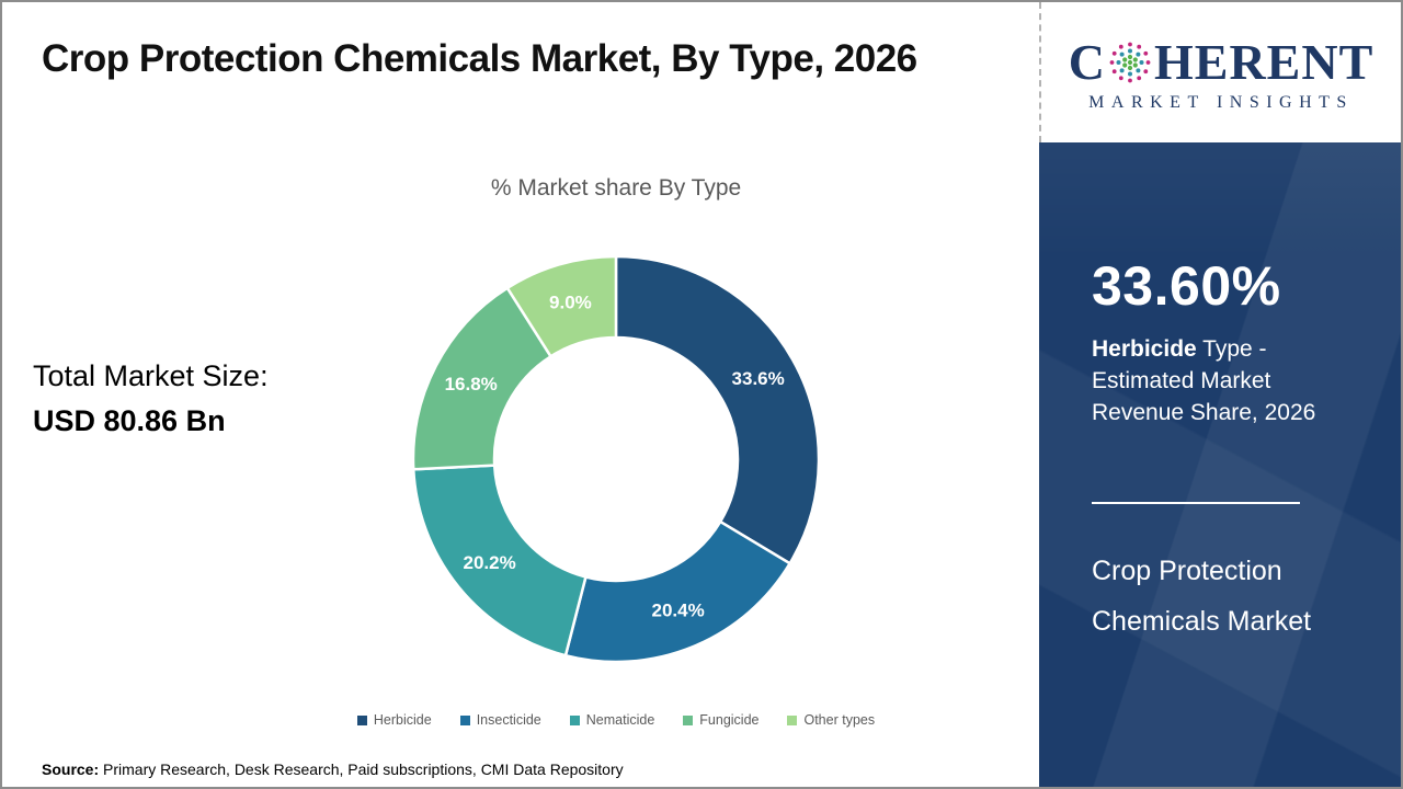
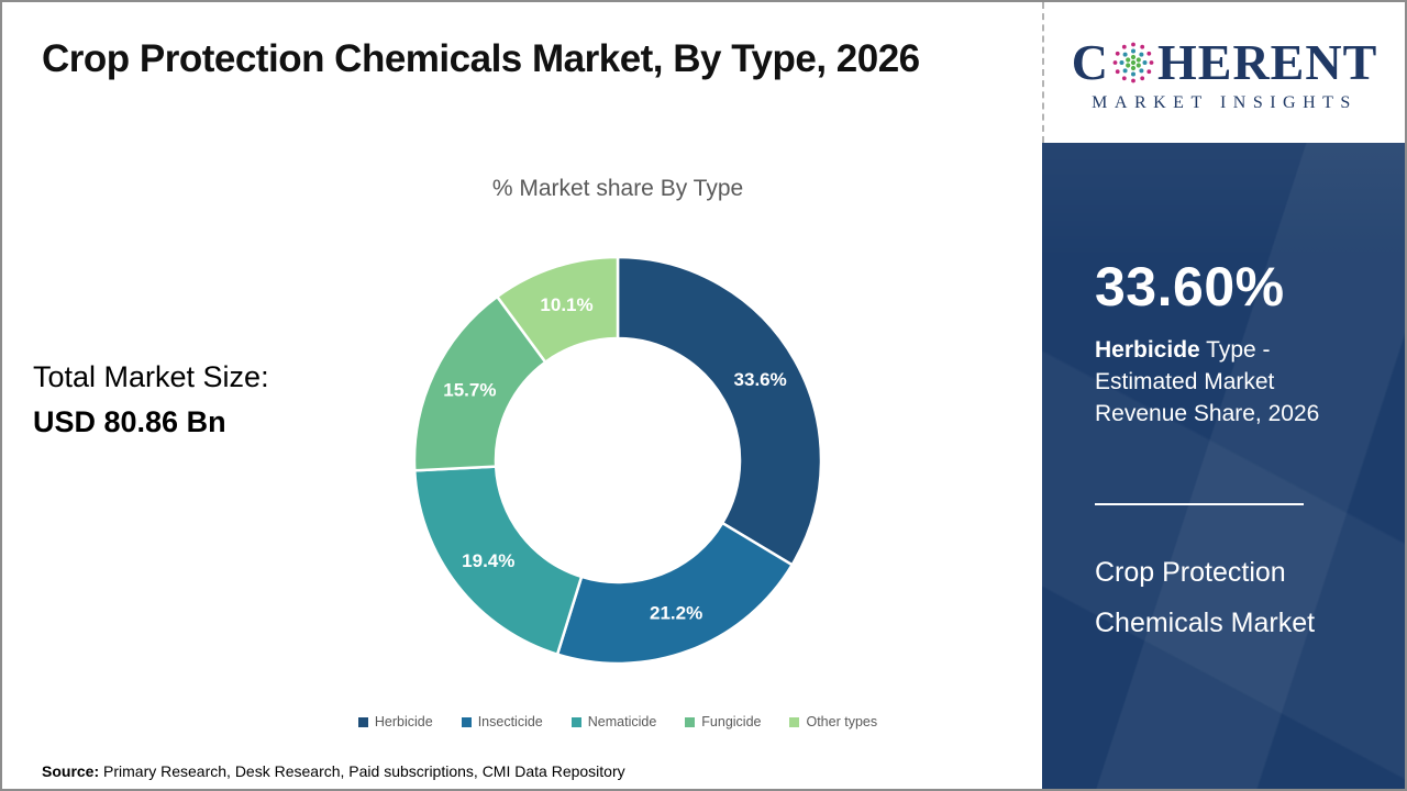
Insecticide: 20.4% -> 21.2%
Nematicide: 20.2% -> 19.4%
Fungicide: 16.8% -> 15.7%
Other types: 9.0% -> 10.1%
